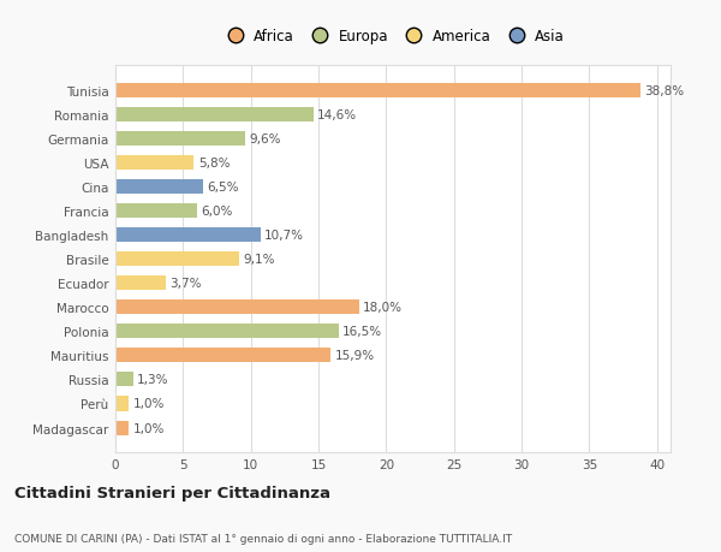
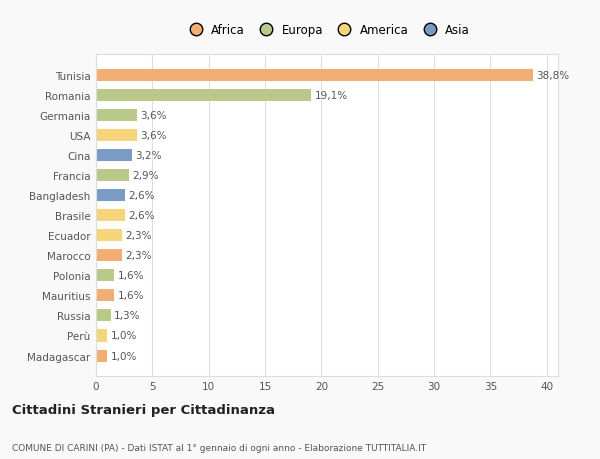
Romania: 14,6% -> 19,1%
Germania: 9,6% -> 3,6%
USA: 5,8% -> 3,6%
Cina: 6,5% -> 3,2%
Francia: 6,0% -> 2,9%
Bangladesh: 10,7% -> 2,6%
Brasile: 9,1% -> 2,6%
Ecuador: 3,7% -> 2,3%
Marocco: 18,0% -> 2,3%
Polonia: 16,5% -> 1,6%
Mauritius: 15,9% -> 1,6%
